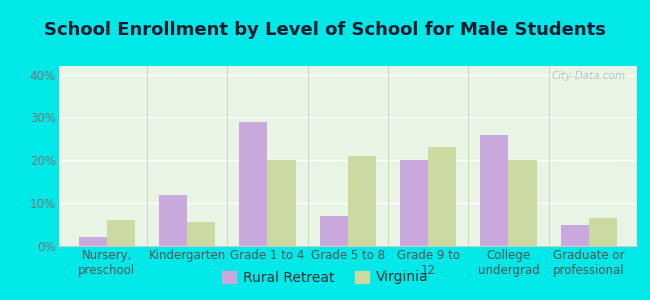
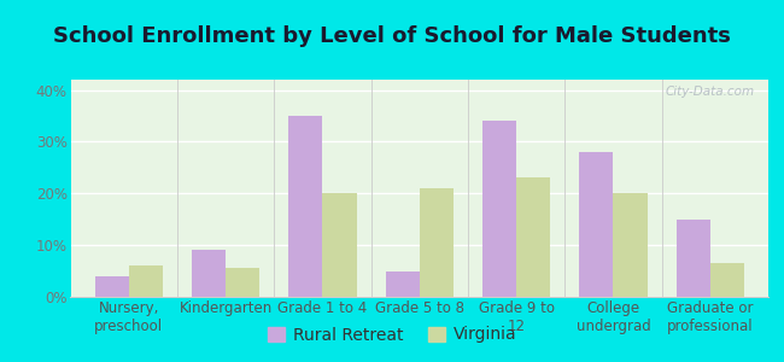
Rural Retreat/Nursery, preschool: 2% -> 4%
Rural Retreat/Kindergarten: 12% -> 9%
Rural Retreat/Grade 1 to 4: 29% -> 35%
Rural Retreat/Grade 5 to 8: 7% -> 5%
Rural Retreat/Grade 9 to 12: 20% -> 34%
Rural Retreat/College undergrad: 26% -> 28%
Rural Retreat/Graduate or professional: 5% -> 15%
